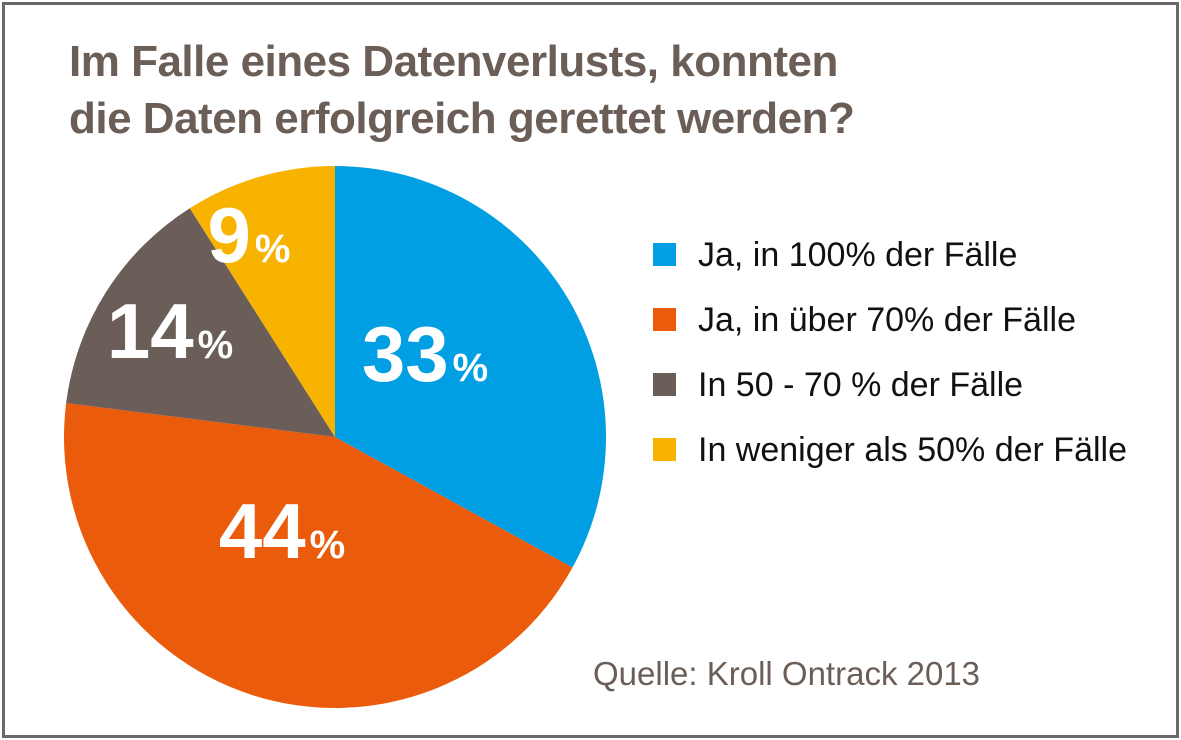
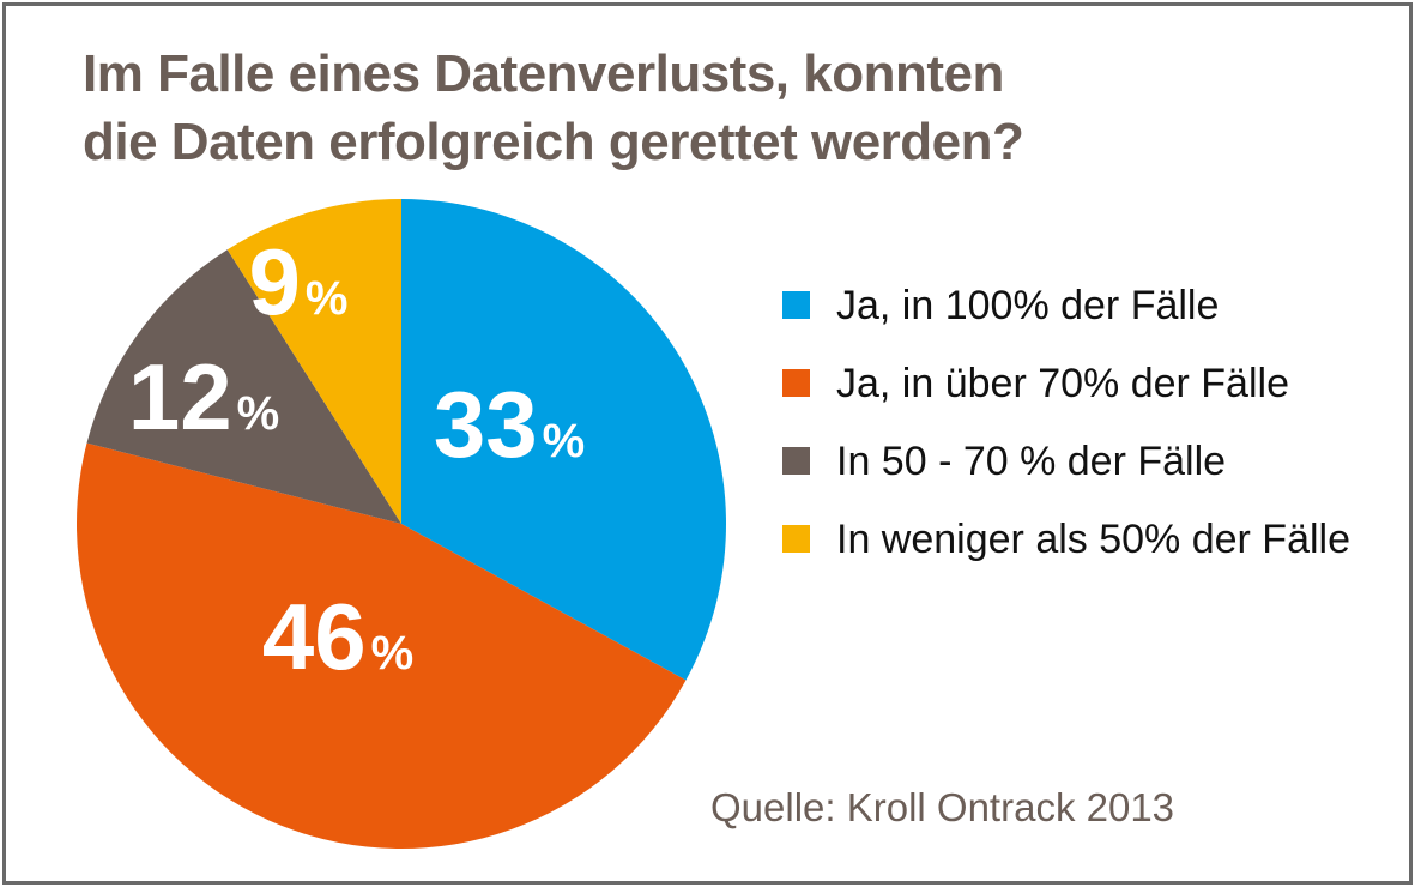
Ja, in über 70% der Fälle: 44 -> 46
In 50 - 70 % der Fälle: 14 -> 12
